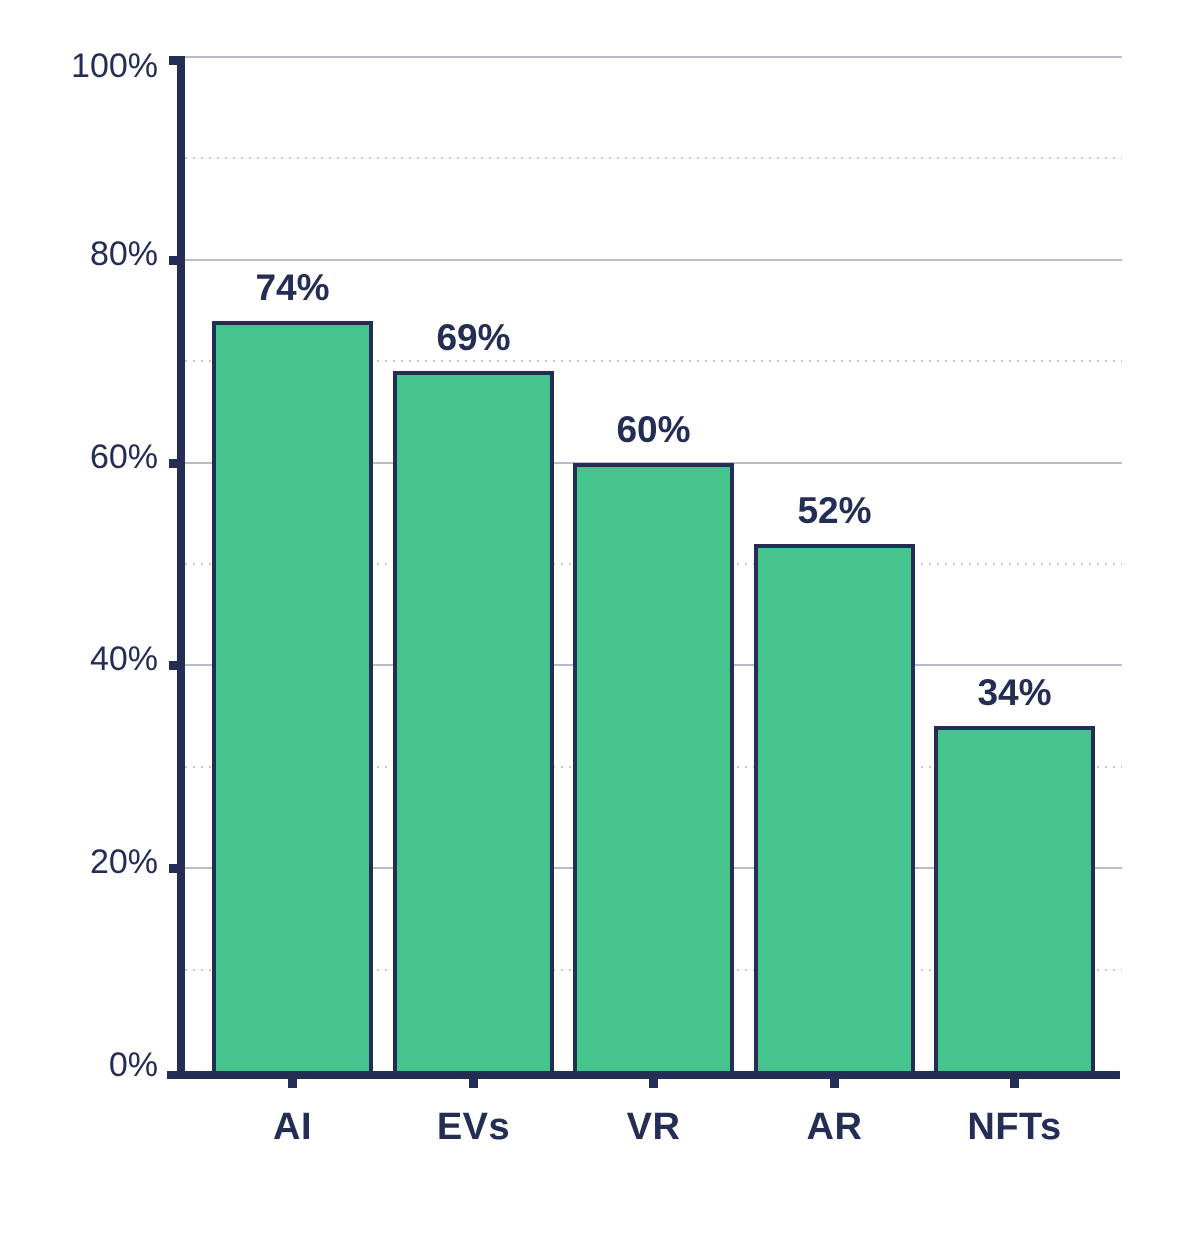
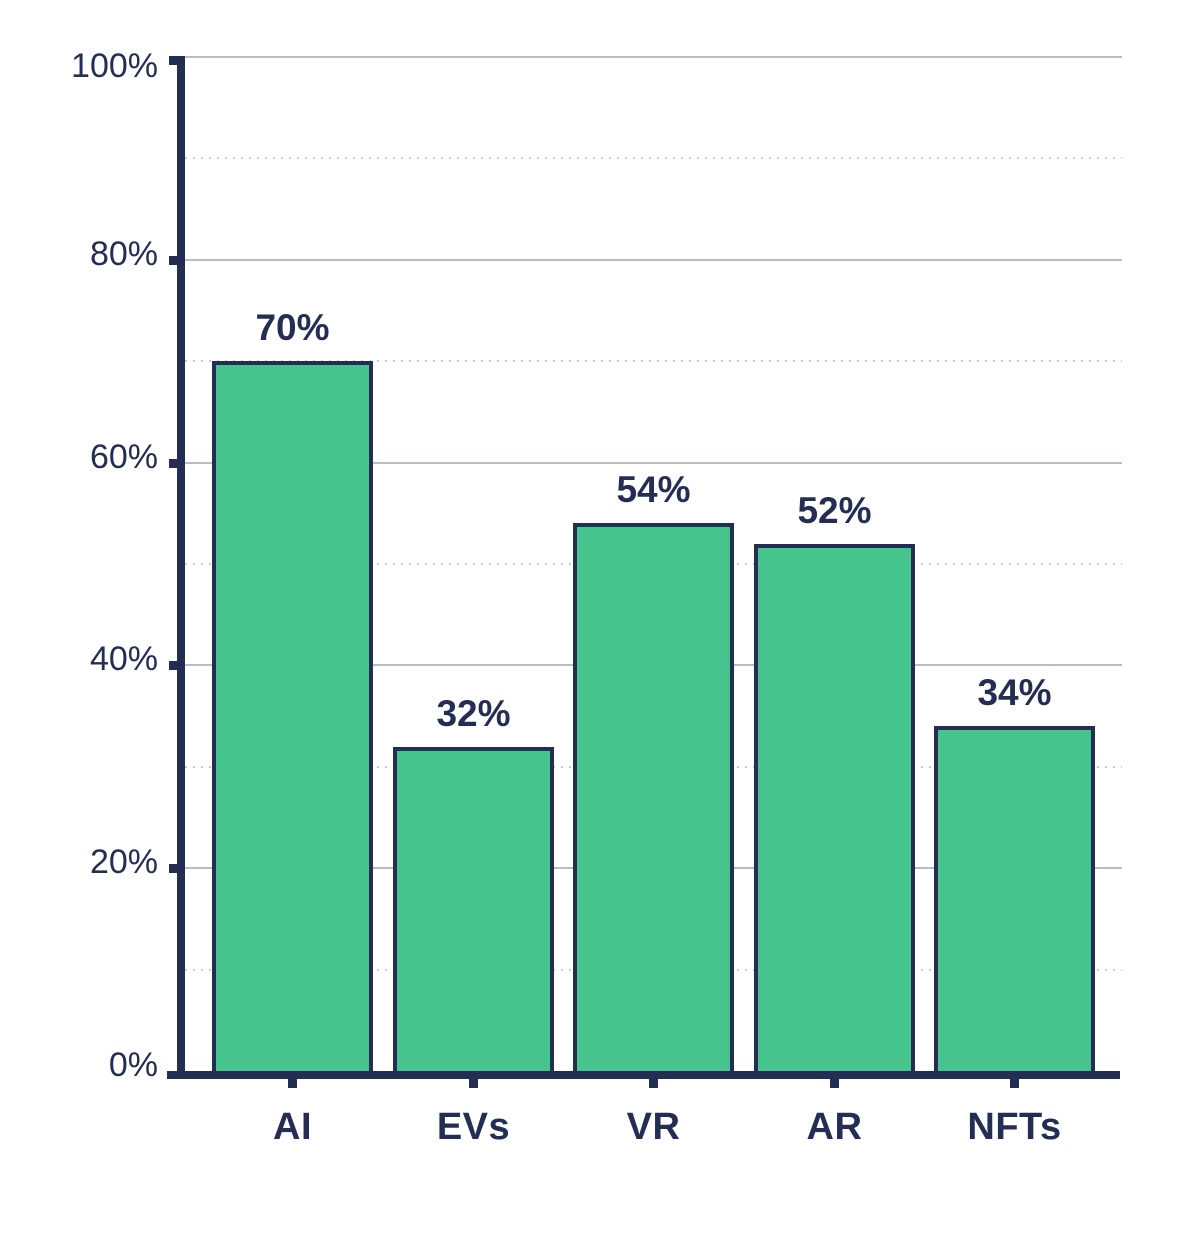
AI: 74% -> 70%
EVs: 69% -> 32%
VR: 60% -> 54%
